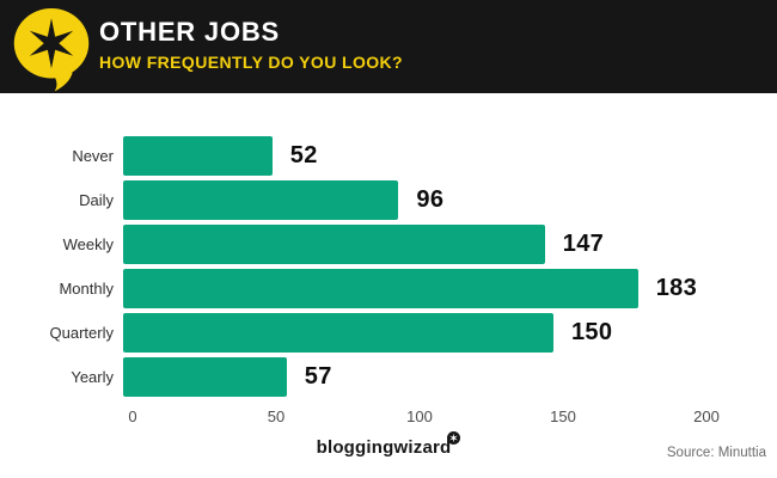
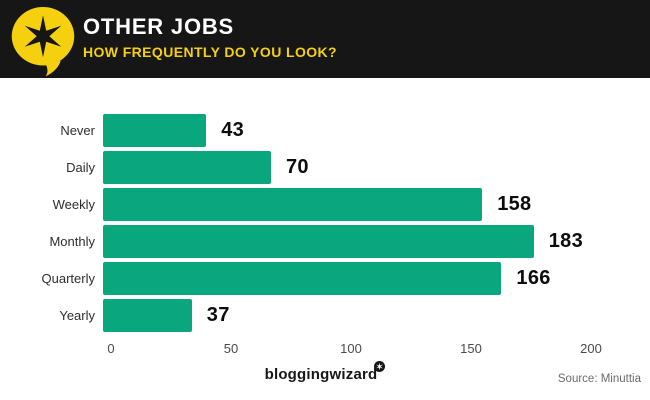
Never: 52 -> 43
Daily: 96 -> 70
Weekly: 147 -> 158
Quarterly: 150 -> 166
Yearly: 57 -> 37
